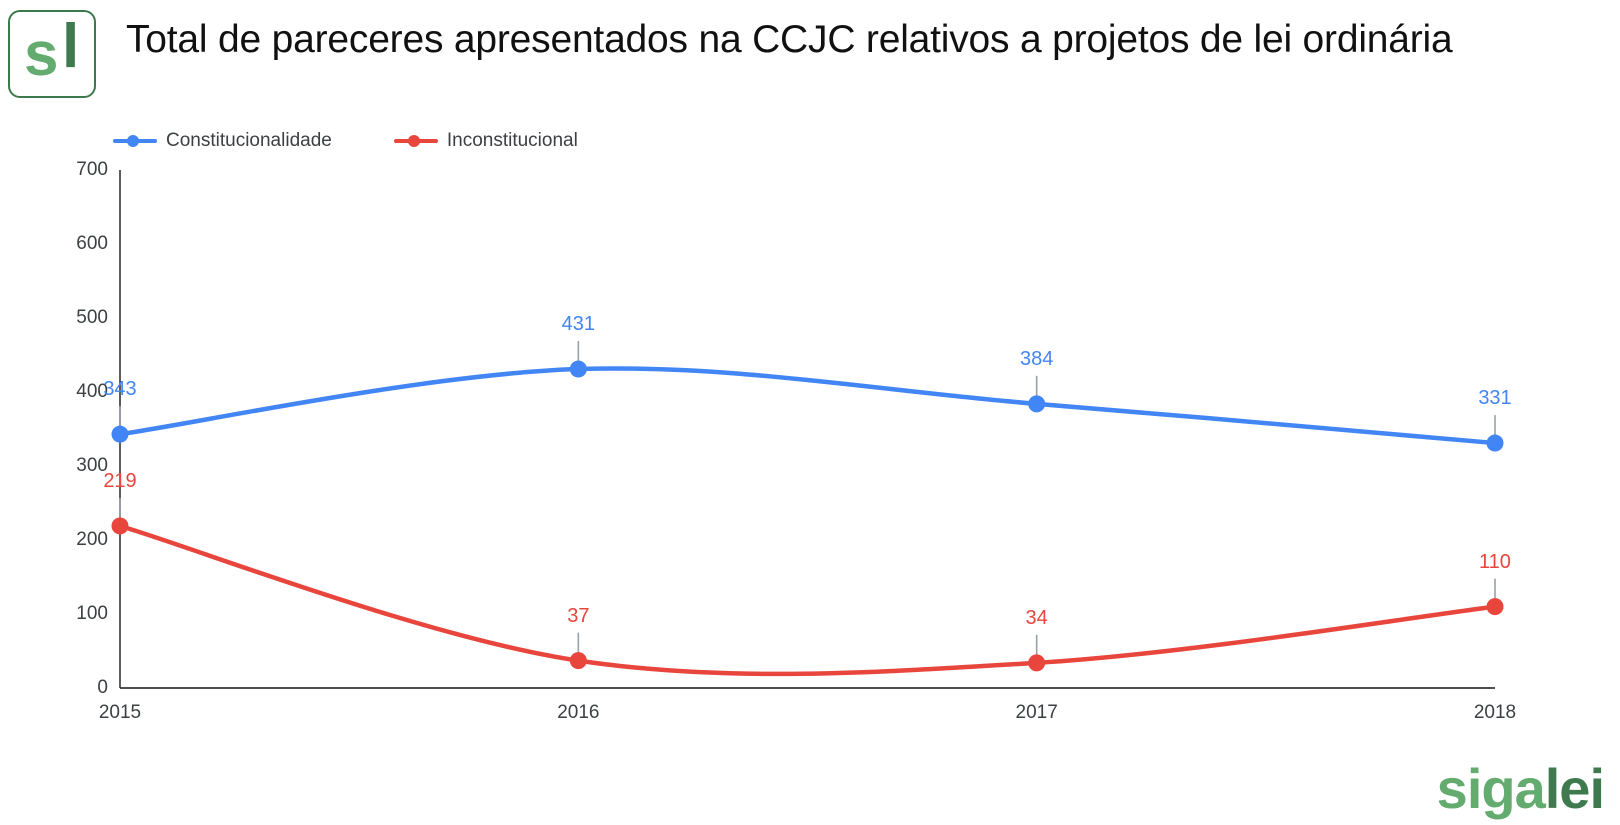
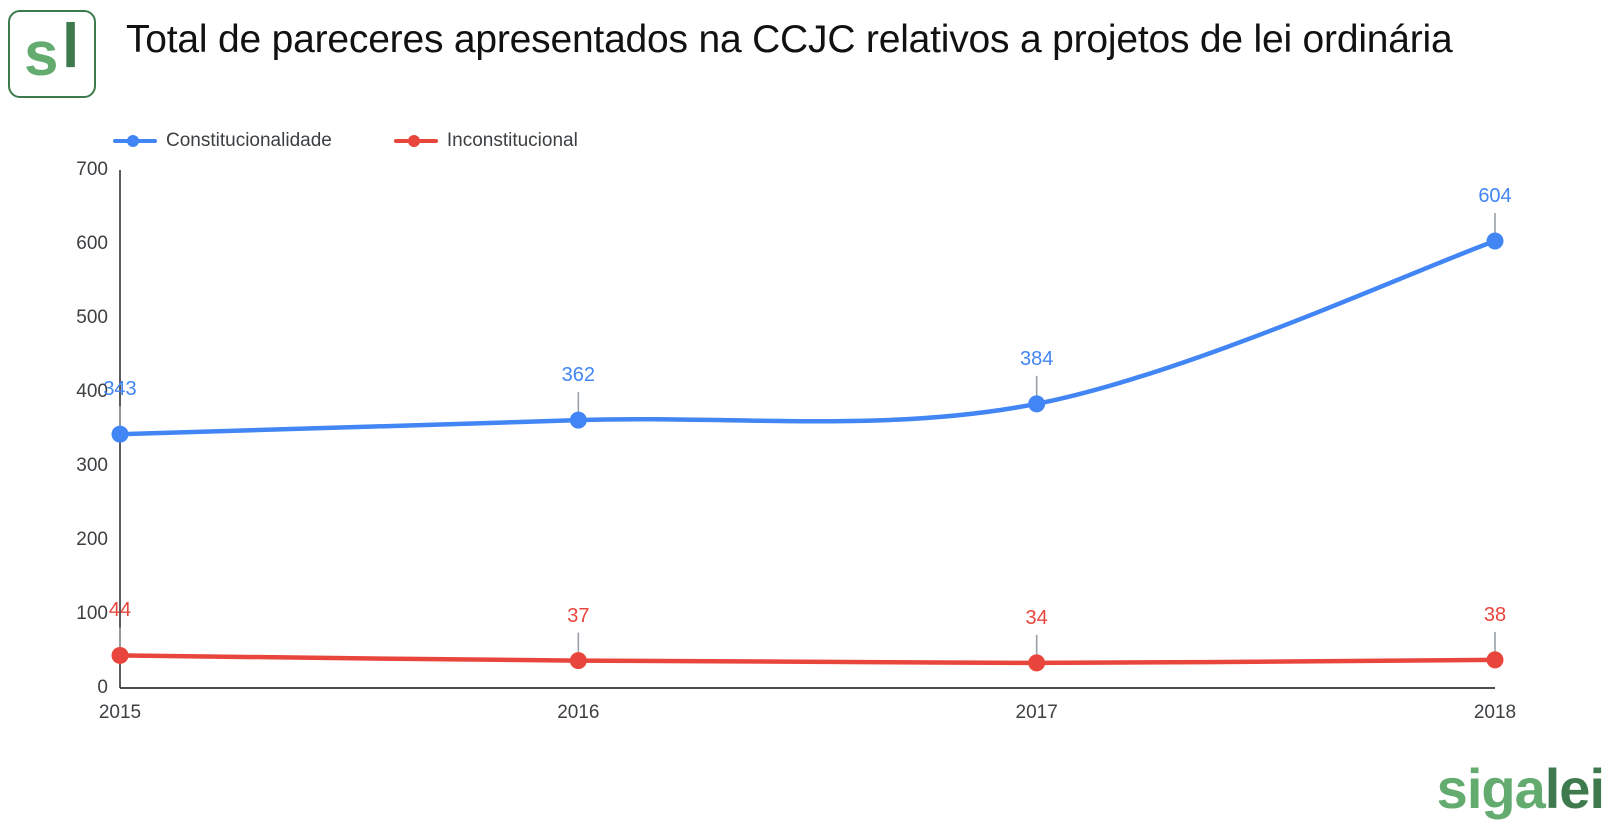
Inconstitucional/2015: 219 -> 44
Constitucionalidade/2016: 431 -> 362
Constitucionalidade/2018: 331 -> 604
Inconstitucional/2018: 110 -> 38
